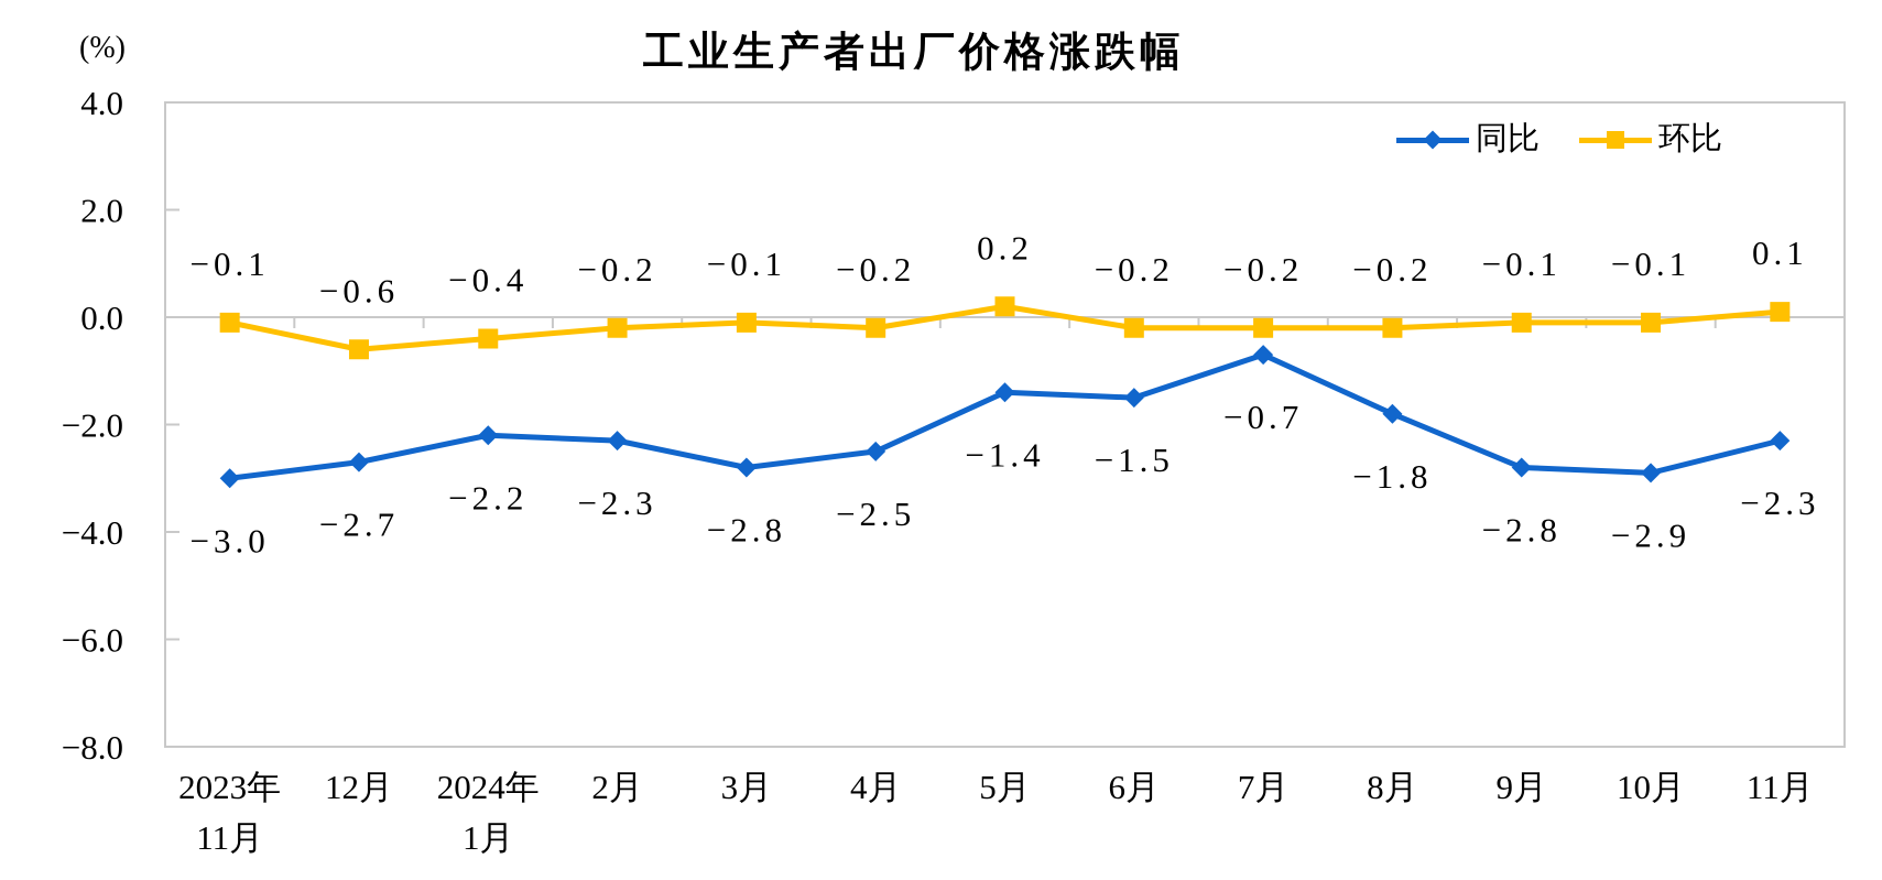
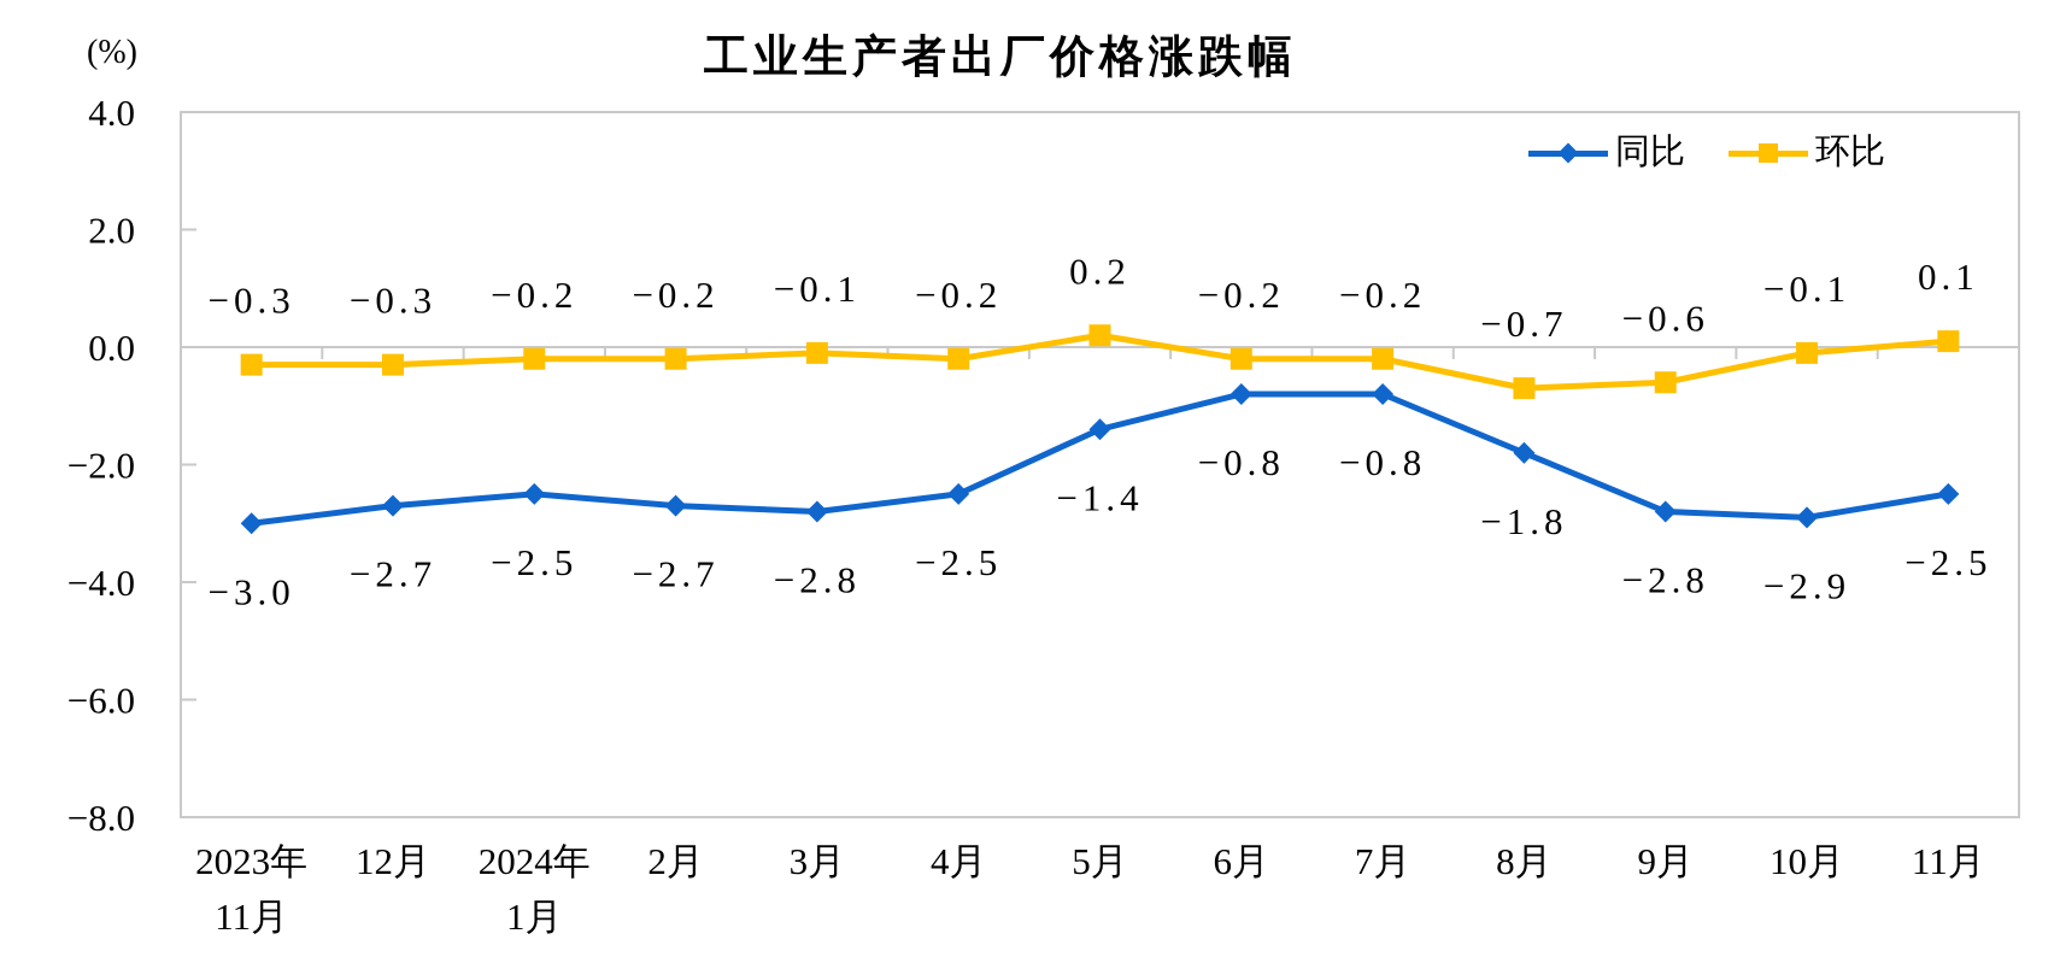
环比/2023年 11月: −0.1 -> −0.3
环比/12月: −0.6 -> −0.3
同比/2024年 1月: −2.2 -> −2.5
环比/2024年 1月: −0.4 -> −0.2
同比/2月: −2.3 -> −2.7
同比/6月: −1.5 -> −0.8
同比/7月: −0.7 -> −0.8
环比/8月: −0.2 -> −0.7
环比/9月: −0.1 -> −0.6
同比/11月: −2.3 -> −2.5
